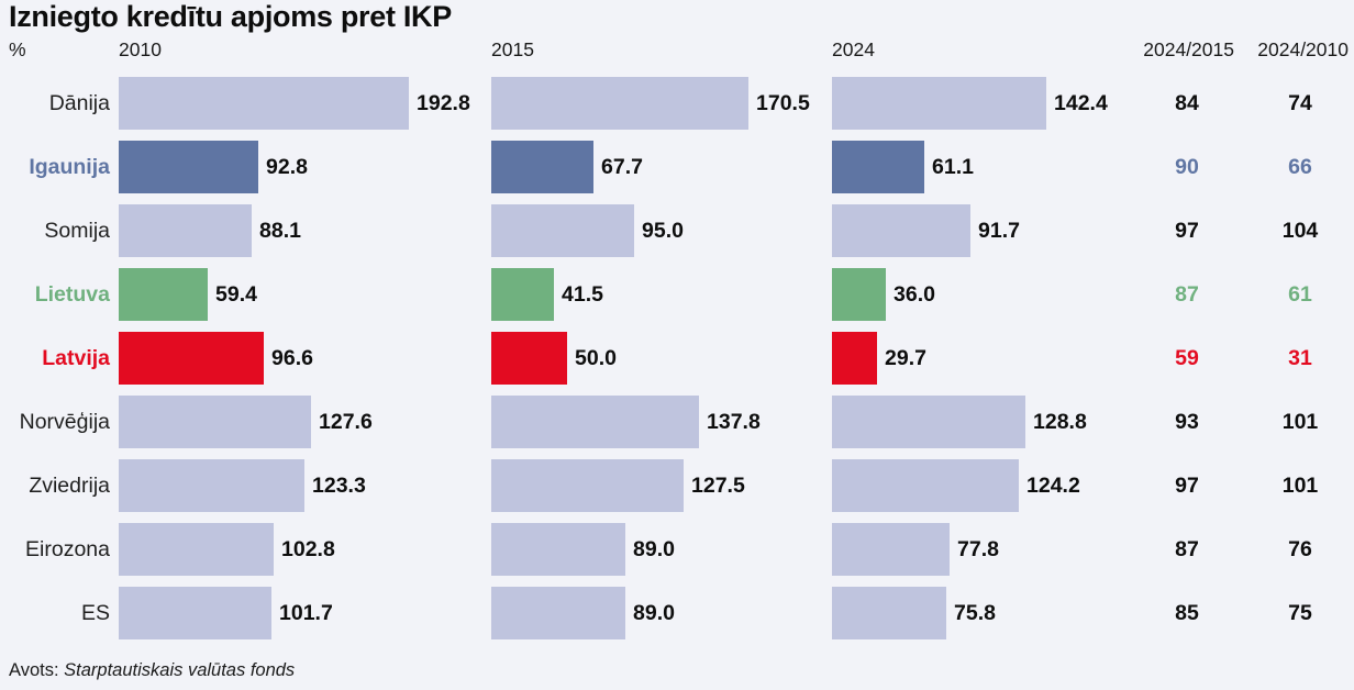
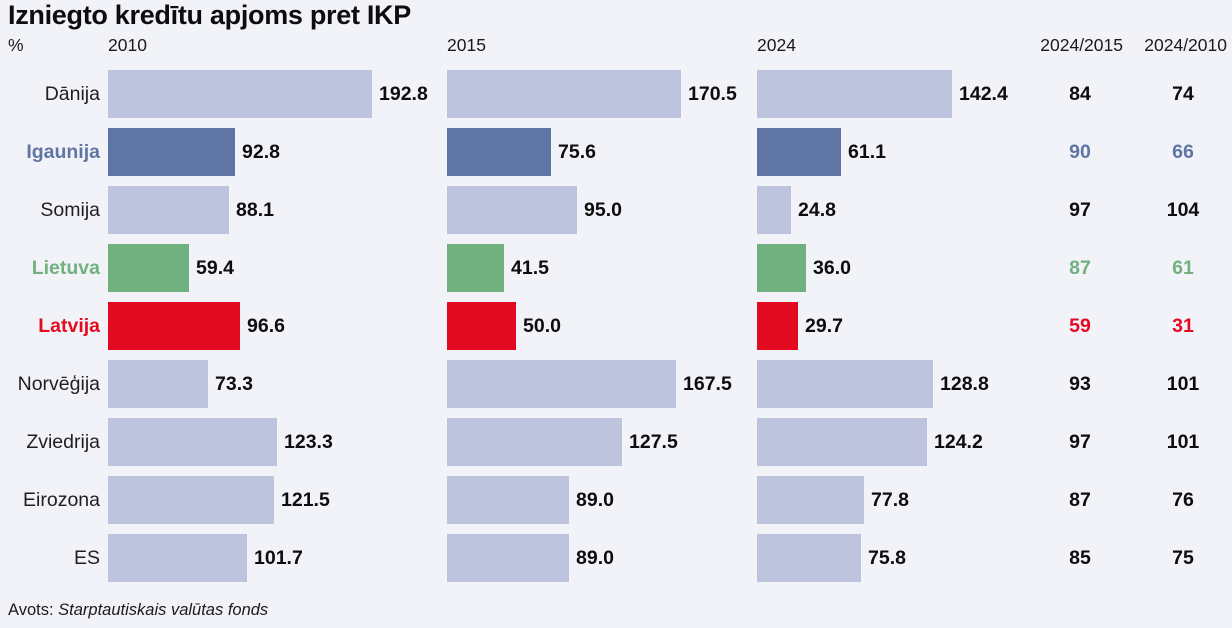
2015/Igaunija: 67.7 -> 75.6
2024/Somija: 91.7 -> 24.8
2010/Norvēģija: 127.6 -> 73.3
2015/Norvēģija: 137.8 -> 167.5
2010/Eirozona: 102.8 -> 121.5
